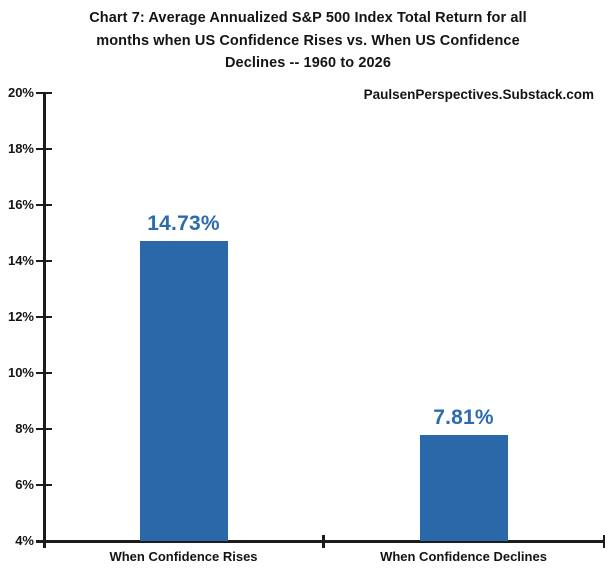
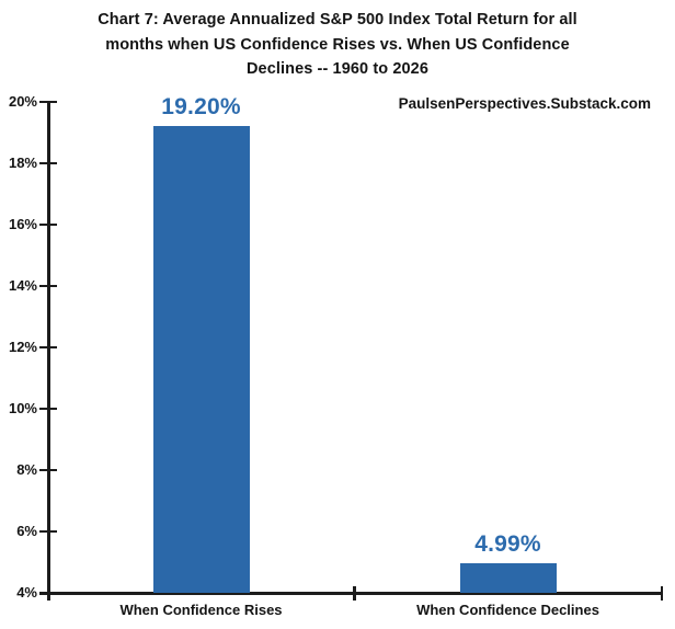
When Confidence Rises: 14.73% -> 19.20%
When Confidence Declines: 7.81% -> 4.99%
